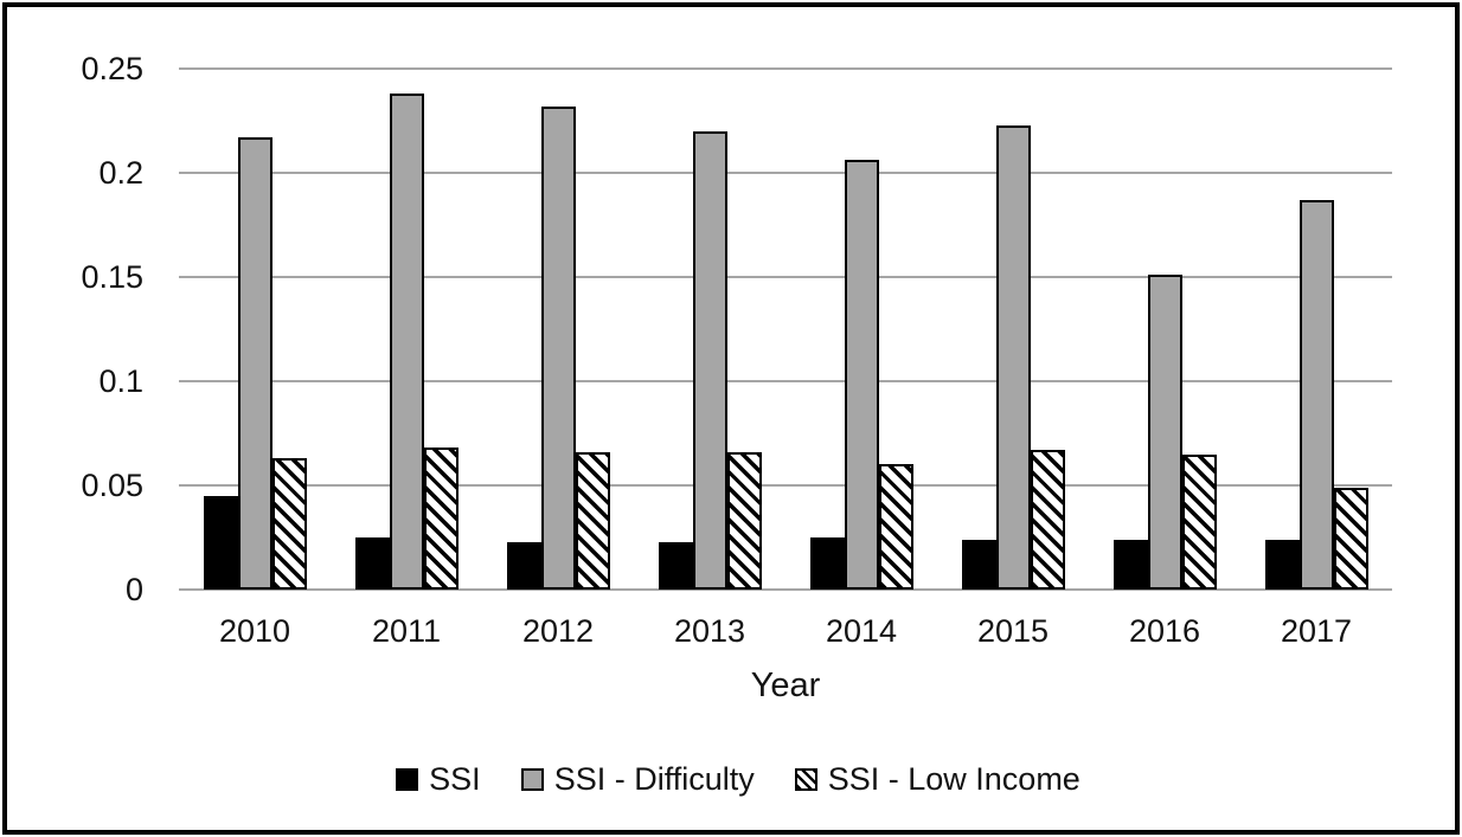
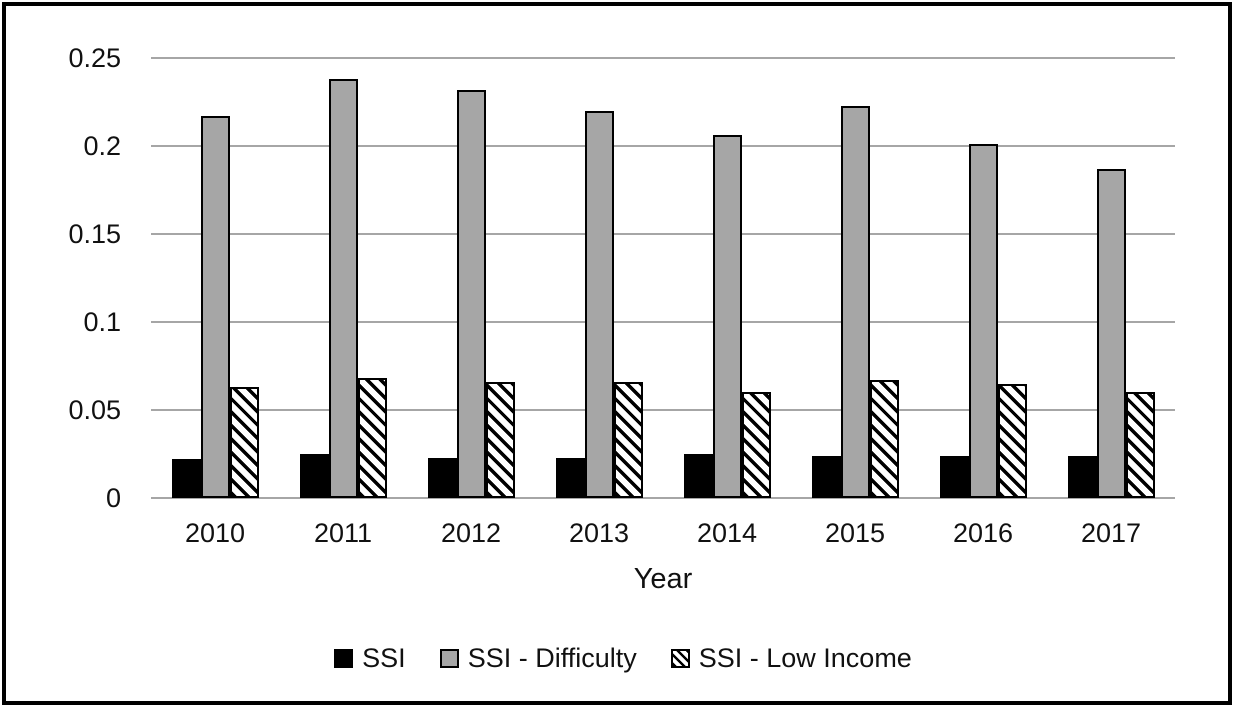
SSI/2010: 0.045 -> 0.022
SSI - Difficulty/2016: 0.151 -> 0.201
SSI - Low Income/2017: 0.049 -> 0.060
